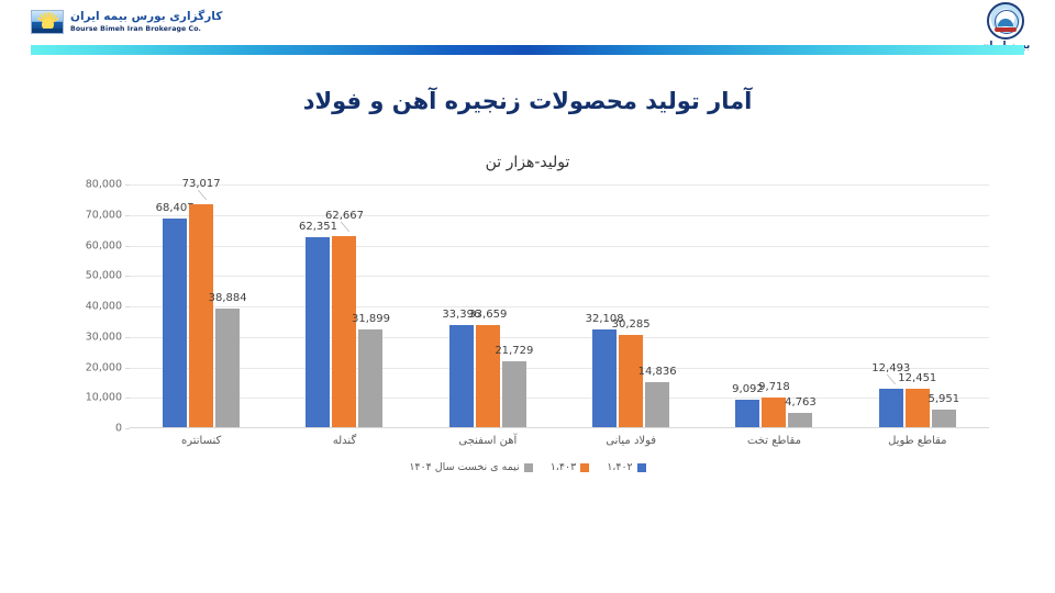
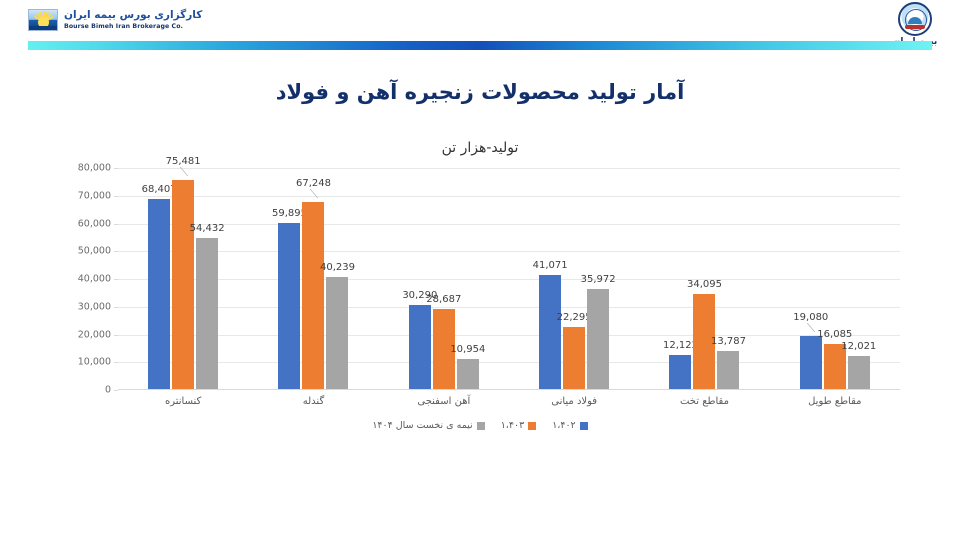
۱،۴۰۳/کنسانتره: 73,017 -> 75,481
نیمه ی نخست سال ۱۴۰۴/کنسانتره: 38,884 -> 54,432
۱،۴۰۲/گندله: 62,351 -> 59,895
۱،۴۰۳/گندله: 62,667 -> 67,248
نیمه ی نخست سال ۱۴۰۴/گندله: 31,899 -> 40,239
۱،۴۰۲/آهن اسفنجی: 33,396 -> 30,290
۱،۴۰۳/آهن اسفنجی: 33,659 -> 28,687
نیمه ی نخست سال ۱۴۰۴/آهن اسفنجی: 21,729 -> 10,954
۱،۴۰۲/فولاد میانی: 32,108 -> 41,071
۱،۴۰۳/فولاد میانی: 30,285 -> 22,295
نیمه ی نخست سال ۱۴۰۴/فولاد میانی: 14,836 -> 35,972
۱،۴۰۲/مقاطع تخت: 9,092 -> 12,122
۱،۴۰۳/مقاطع تخت: 9,718 -> 34,095
نیمه ی نخست سال ۱۴۰۴/مقاطع تخت: 4,763 -> 13,787
۱،۴۰۲/مقاطع طویل: 12,493 -> 19,080
۱،۴۰۳/مقاطع طویل: 12,451 -> 16,085
نیمه ی نخست سال ۱۴۰۴/مقاطع طویل: 5,951 -> 12,021
